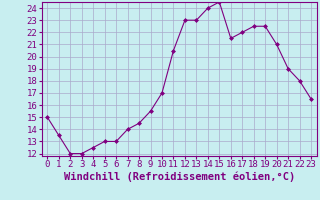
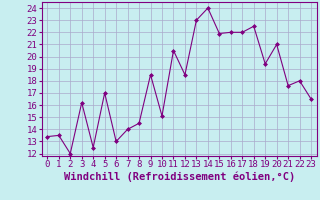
0: 15.0 -> 13.4
3: 12.0 -> 16.2
5: 13.0 -> 17.0
9: 15.5 -> 18.5
10: 17.0 -> 15.1
12: 23.0 -> 18.5
15: 24.5 -> 21.9
16: 21.5 -> 22.0
19: 22.5 -> 19.4
21: 19.0 -> 17.6
